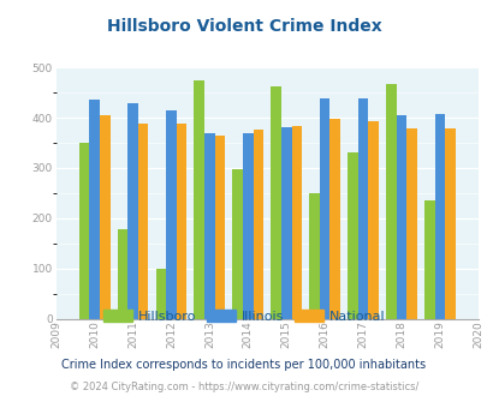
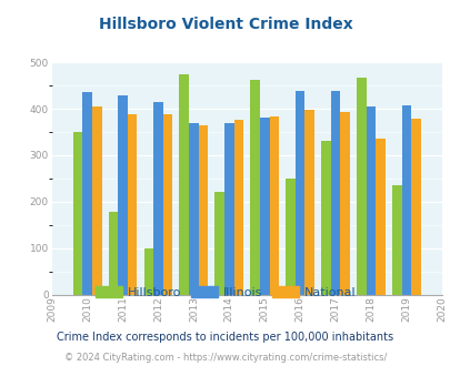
Hillsboro/2014: 297 -> 220
National/2018: 379 -> 335
